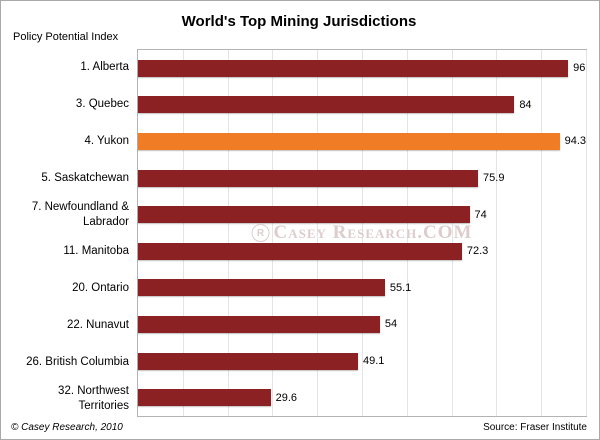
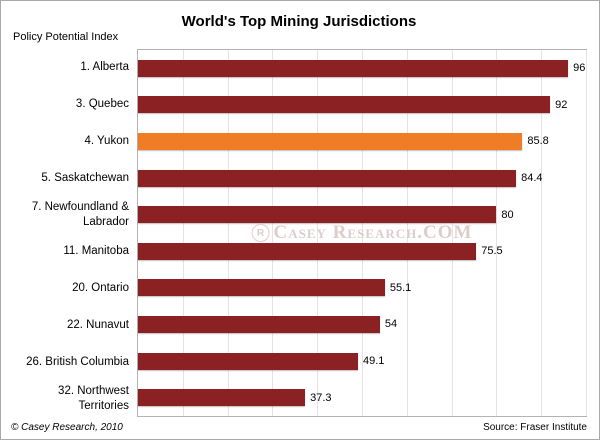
3. Quebec: 84 -> 92
4. Yukon: 94.3 -> 85.8
5. Saskatchewan: 75.9 -> 84.4
7. Newfoundland & Labrador: 74 -> 80
11. Manitoba: 72.3 -> 75.5
32. Northwest Territories: 29.6 -> 37.3
